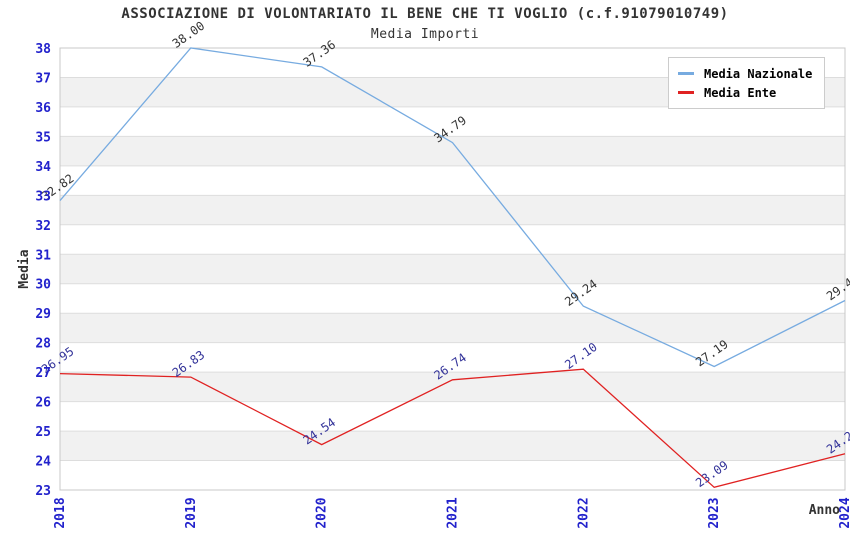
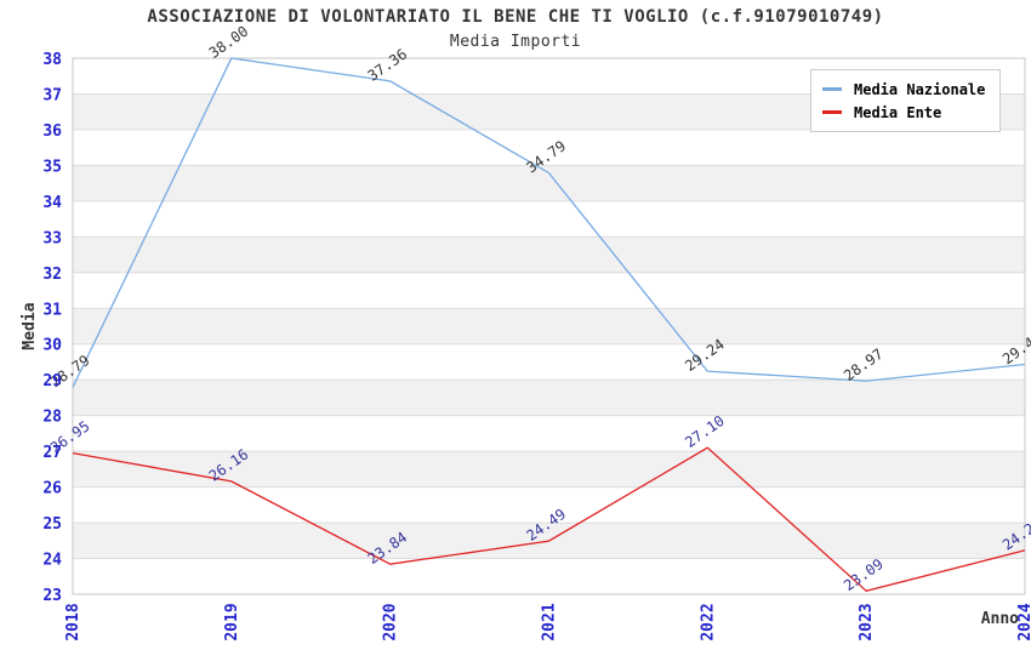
Media Nazionale/2018: 32.82 -> 28.79
Media Ente/2019: 26.83 -> 26.16
Media Ente/2020: 24.54 -> 23.84
Media Ente/2021: 26.74 -> 24.49
Media Nazionale/2023: 27.19 -> 28.97
